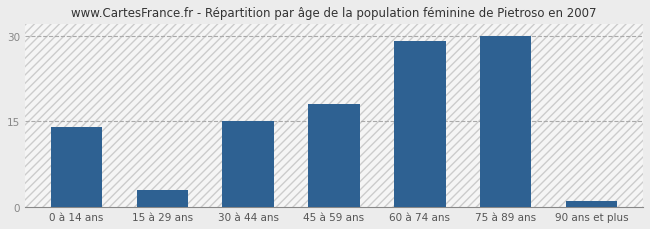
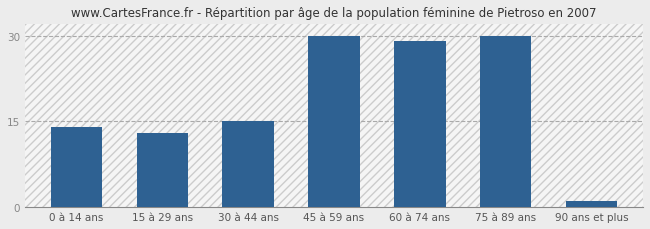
15 à 29 ans: 3 -> 13
45 à 59 ans: 18 -> 30
